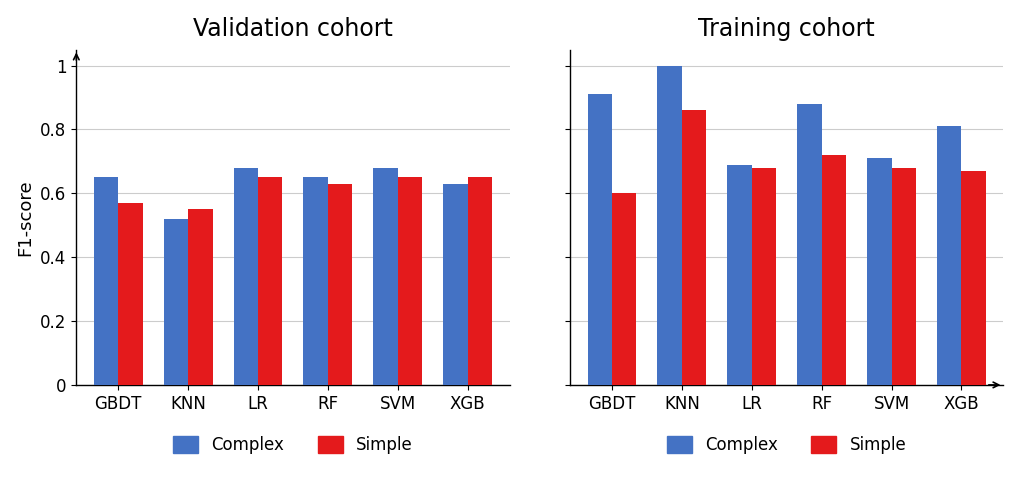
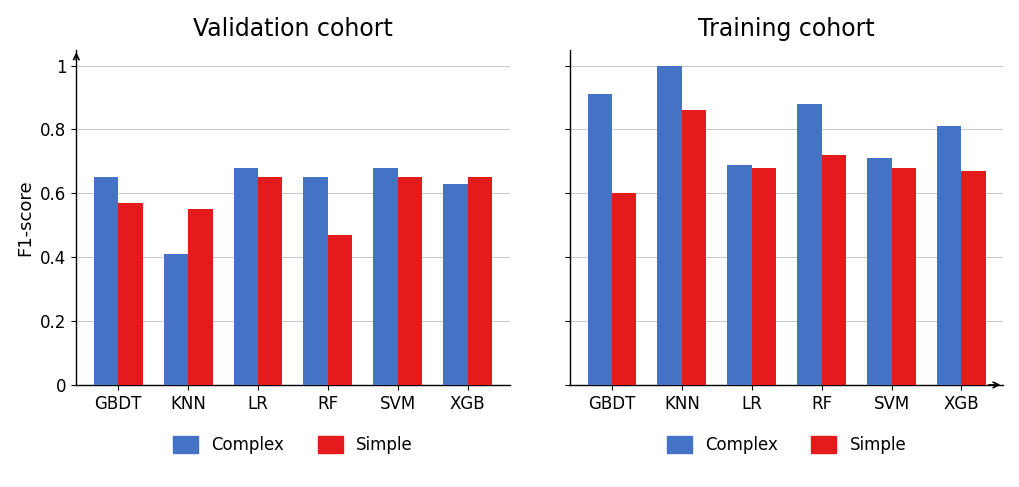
Validation cohort/Complex/KNN: 0.52 -> 0.41
Validation cohort/Simple/RF: 0.63 -> 0.47
